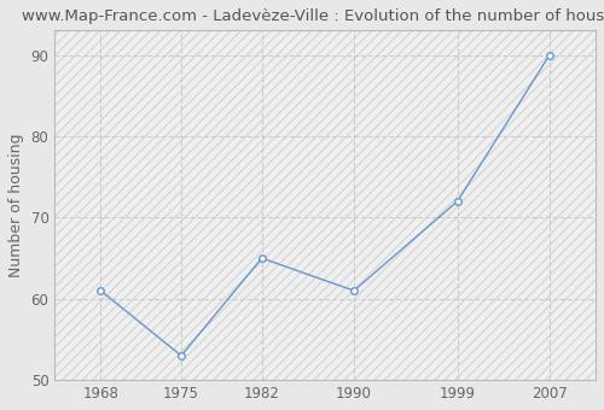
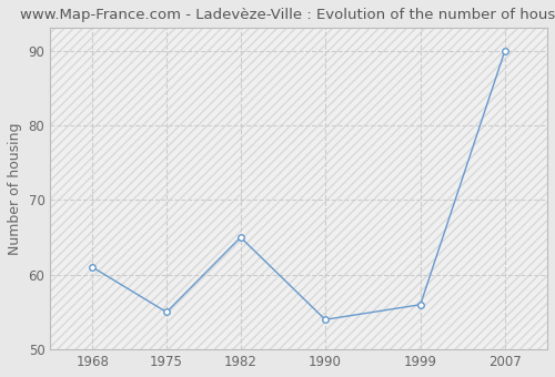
1975: 53 -> 55
1990: 61 -> 54
1999: 72 -> 56
